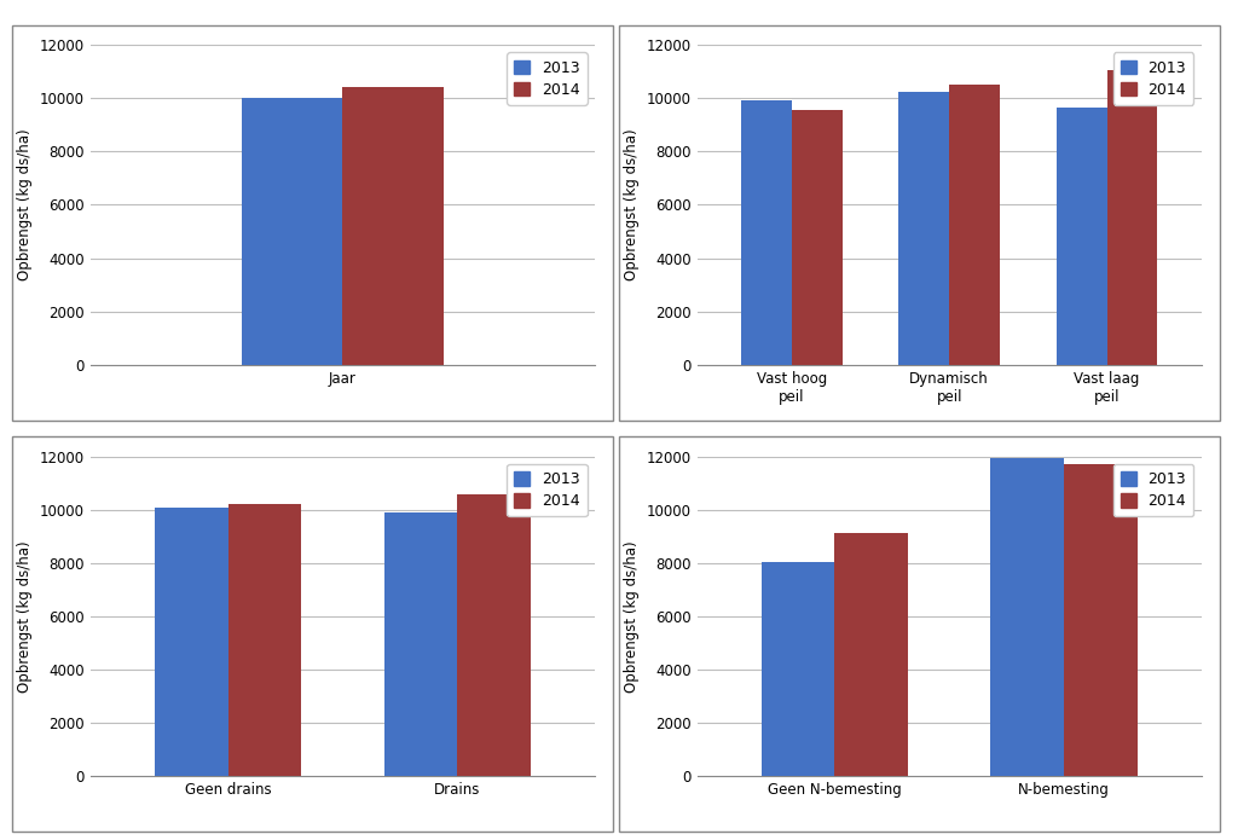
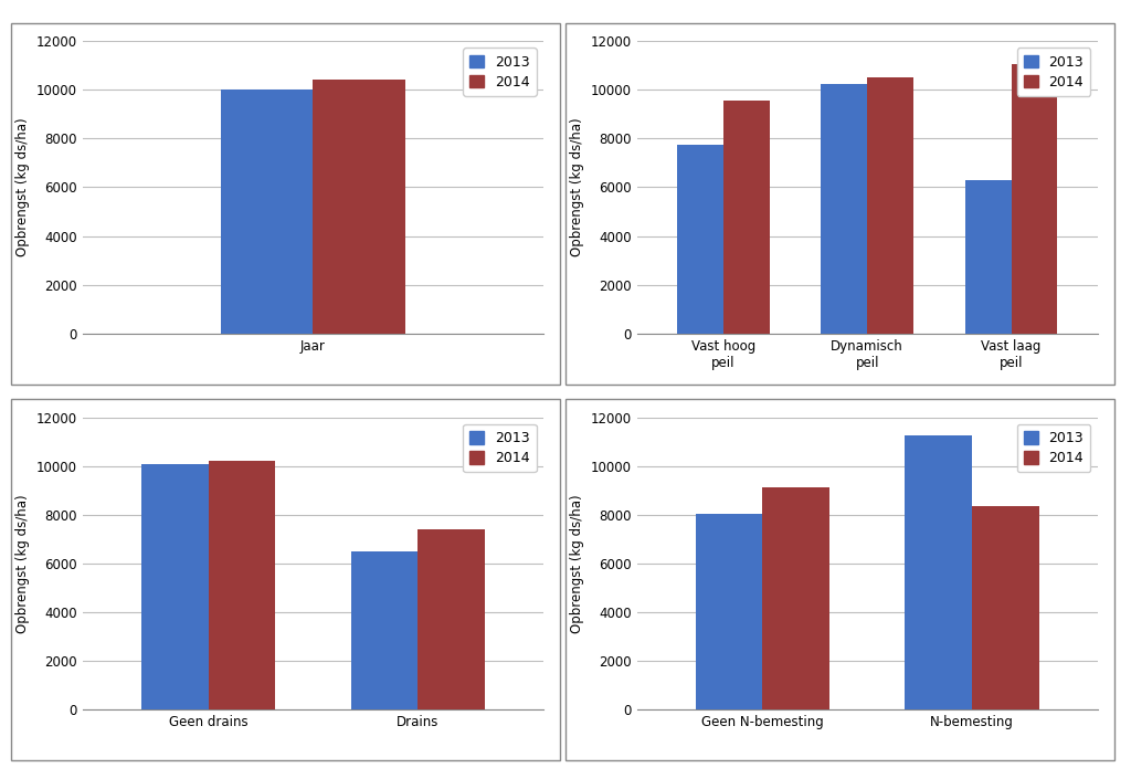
2013/Vast hoog peil: 9900 -> 7750
2013/Vast laag peil: 9650 -> 6300
2013/Drains: 9900 -> 6500
2014/Drains: 10600 -> 7400
2013/N-bemesting: 11950 -> 11250
2014/N-bemesting: 11700 -> 8350
